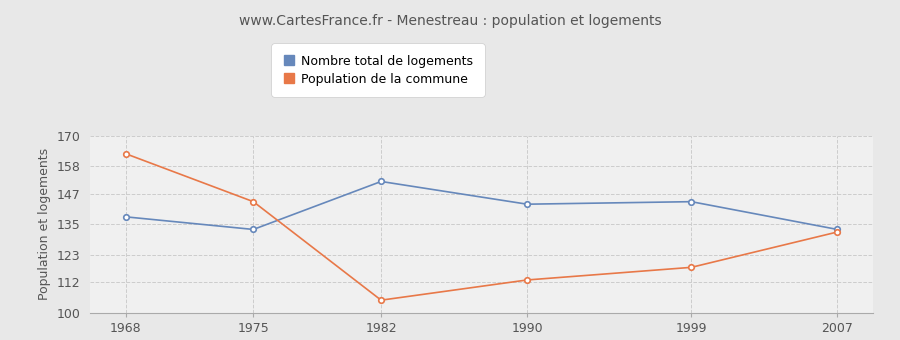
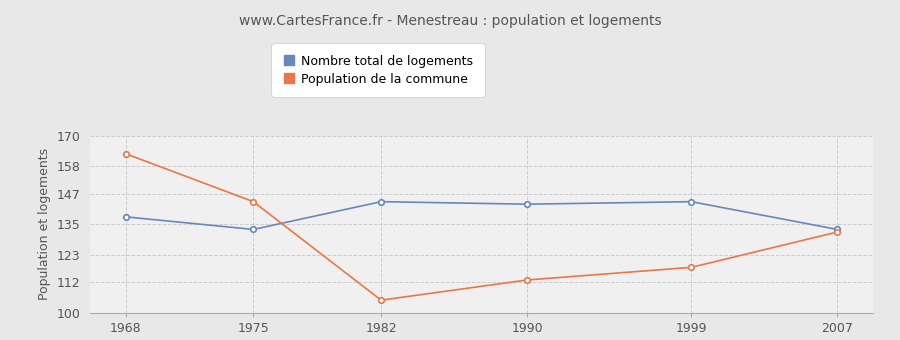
Nombre total de logements/1982: 152 -> 144
